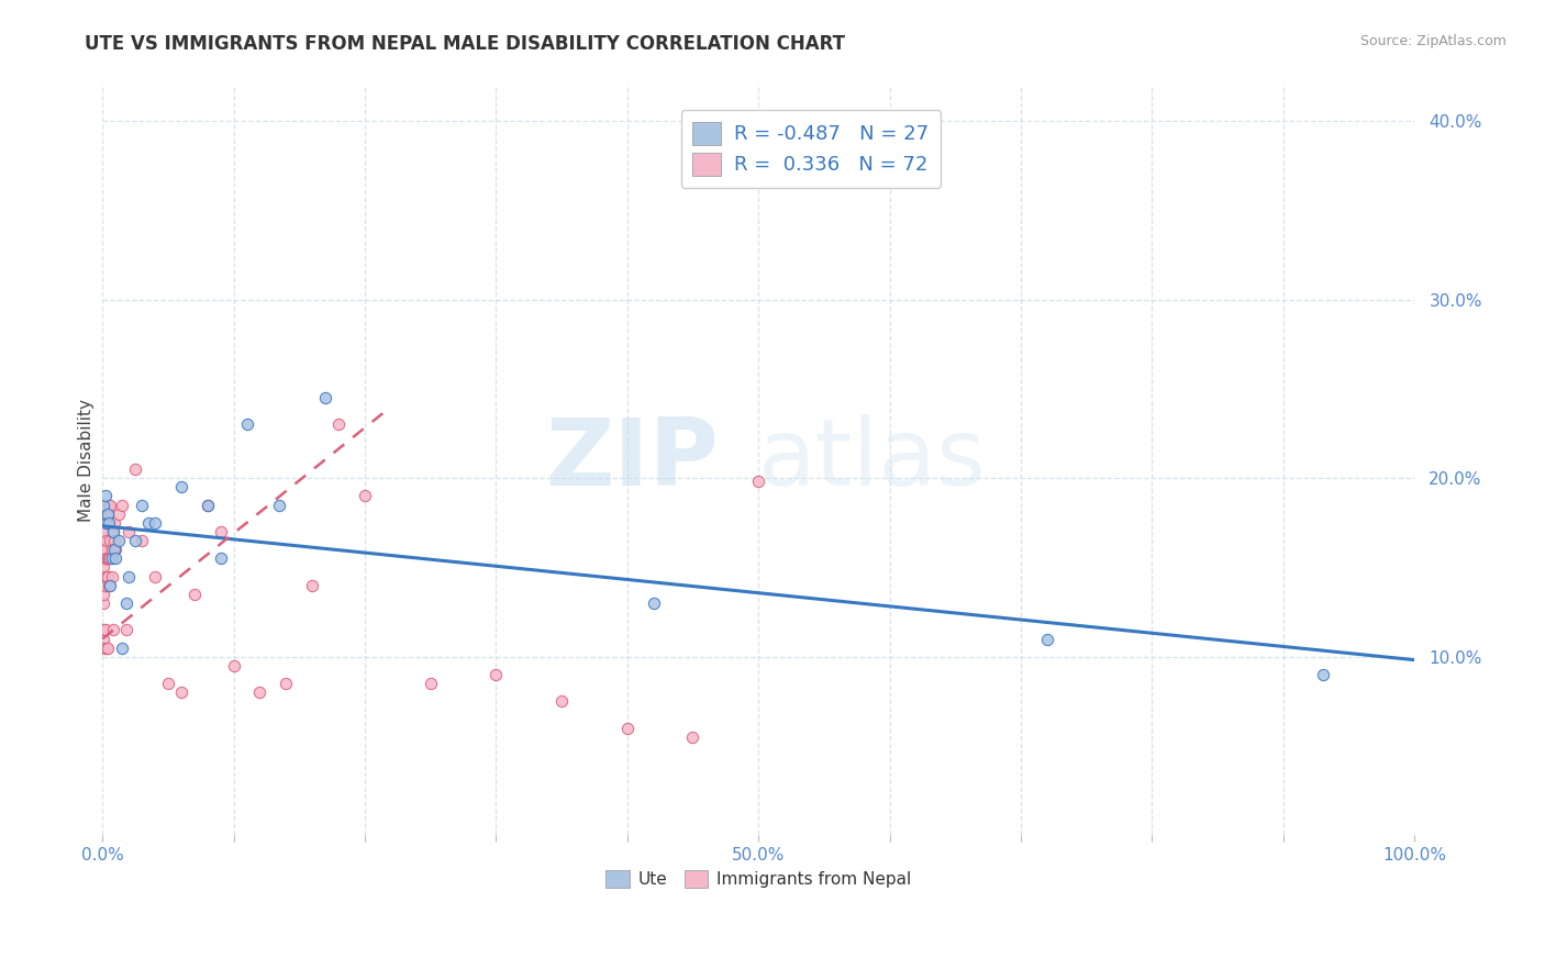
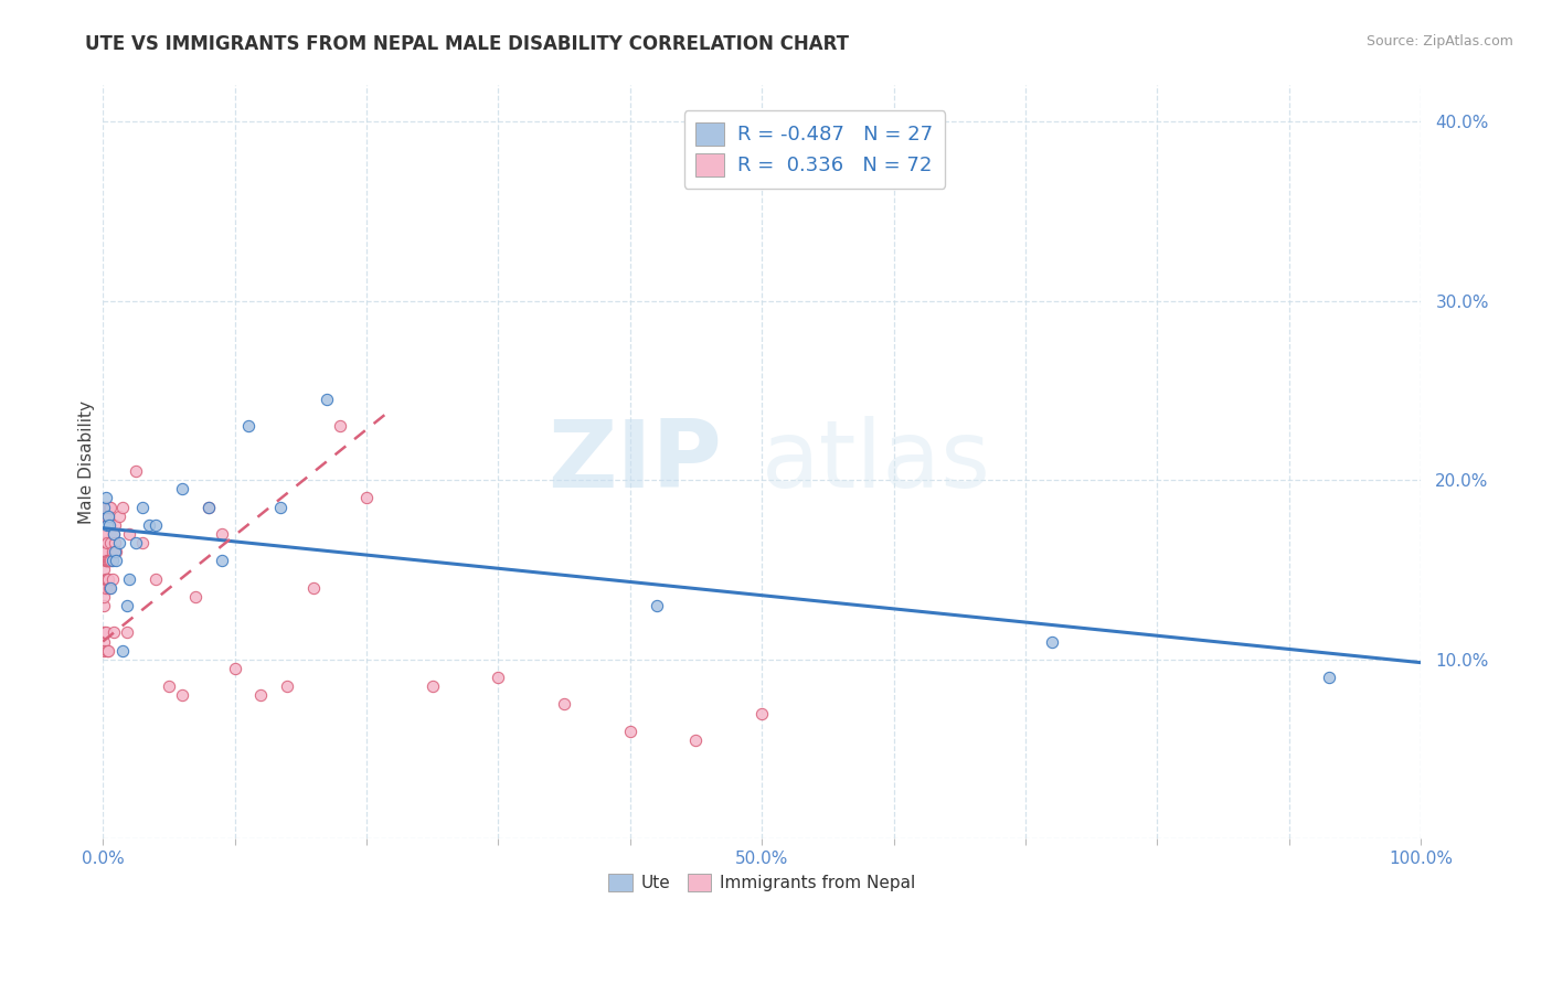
Immigrants from Nepal/50.0%: 19.8% -> 7.0%
